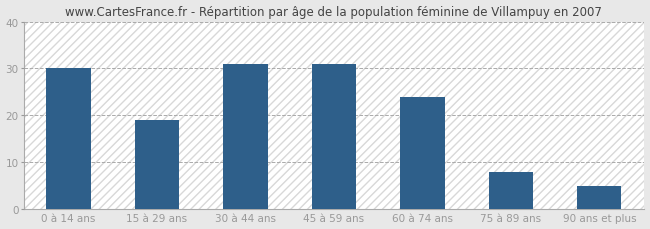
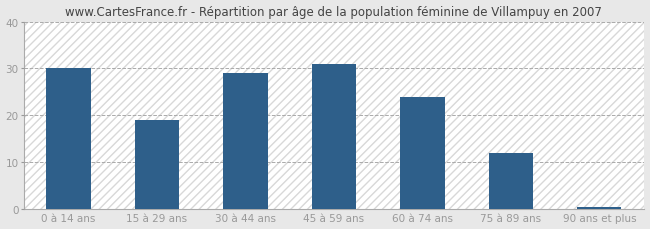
30 à 44 ans: 31.0 -> 29.0
75 à 89 ans: 8.0 -> 12.0
90 ans et plus: 5.0 -> 0.5
